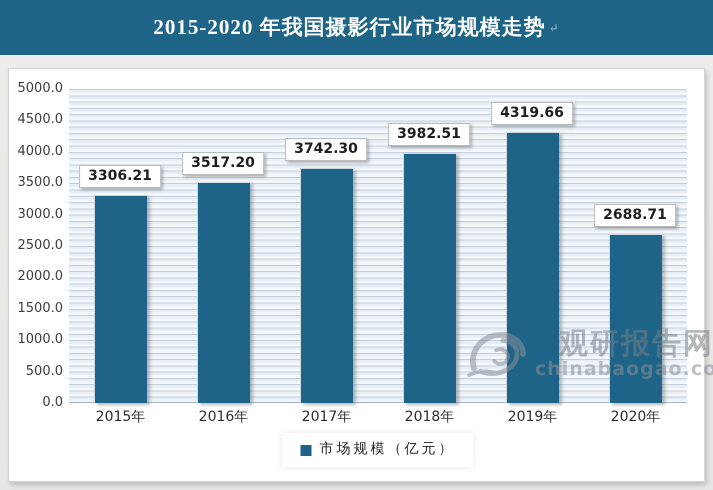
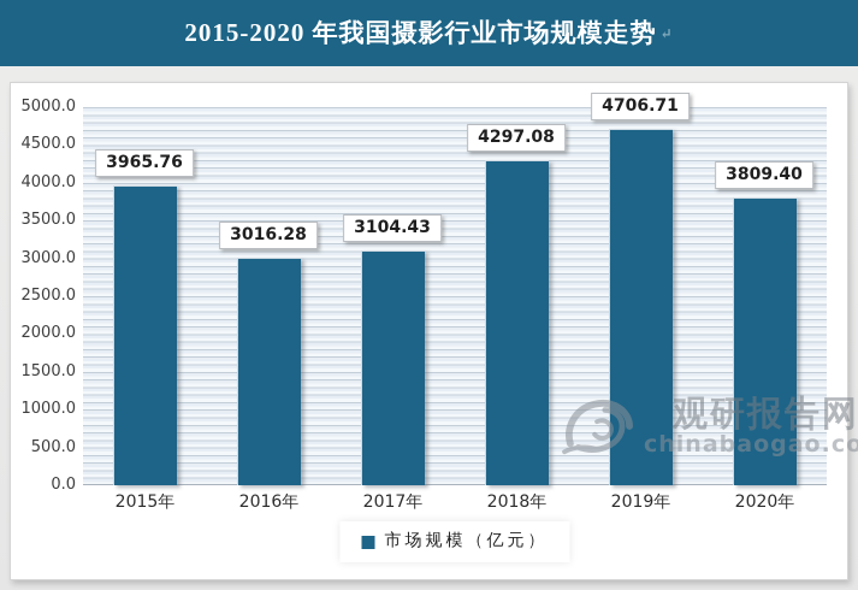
2015年: 3306.21 -> 3965.76
2016年: 3517.20 -> 3016.28
2017年: 3742.30 -> 3104.43
2018年: 3982.51 -> 4297.08
2019年: 4319.66 -> 4706.71
2020年: 2688.71 -> 3809.40
